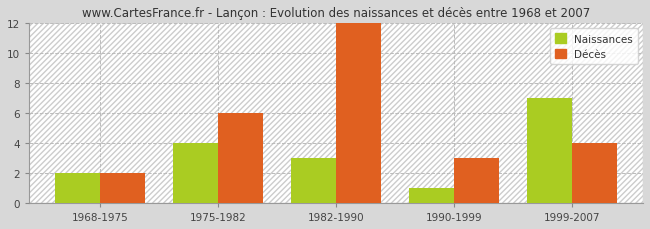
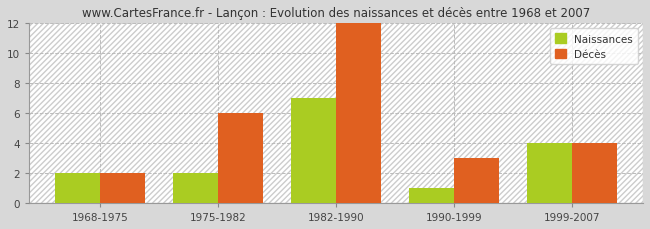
Naissances/1975-1982: 4 -> 2
Naissances/1982-1990: 3 -> 7
Naissances/1999-2007: 7 -> 4
